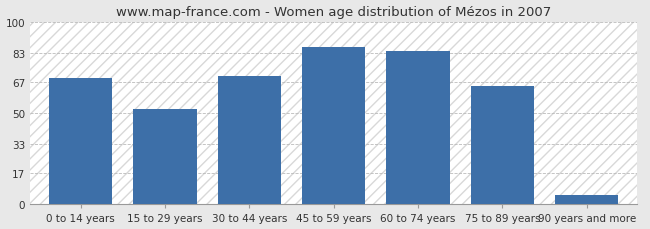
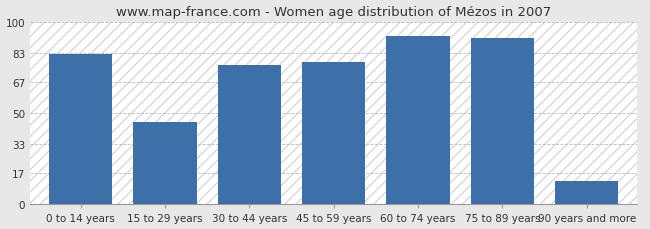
0 to 14 years: 69 -> 82
15 to 29 years: 52 -> 45
30 to 44 years: 70 -> 76
45 to 59 years: 86 -> 78
60 to 74 years: 84 -> 92
75 to 89 years: 65 -> 91
90 years and more: 5 -> 13
